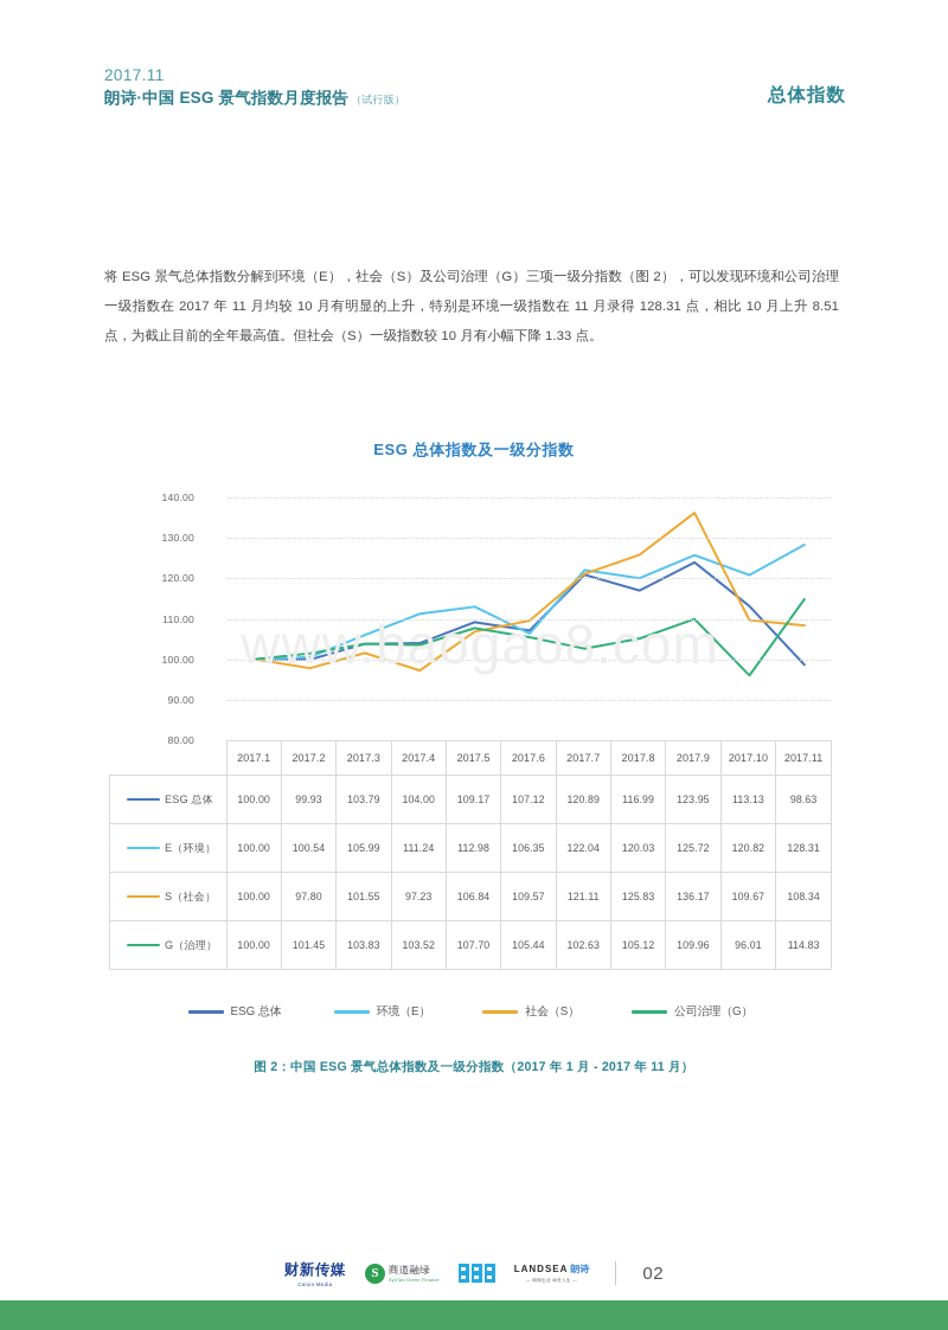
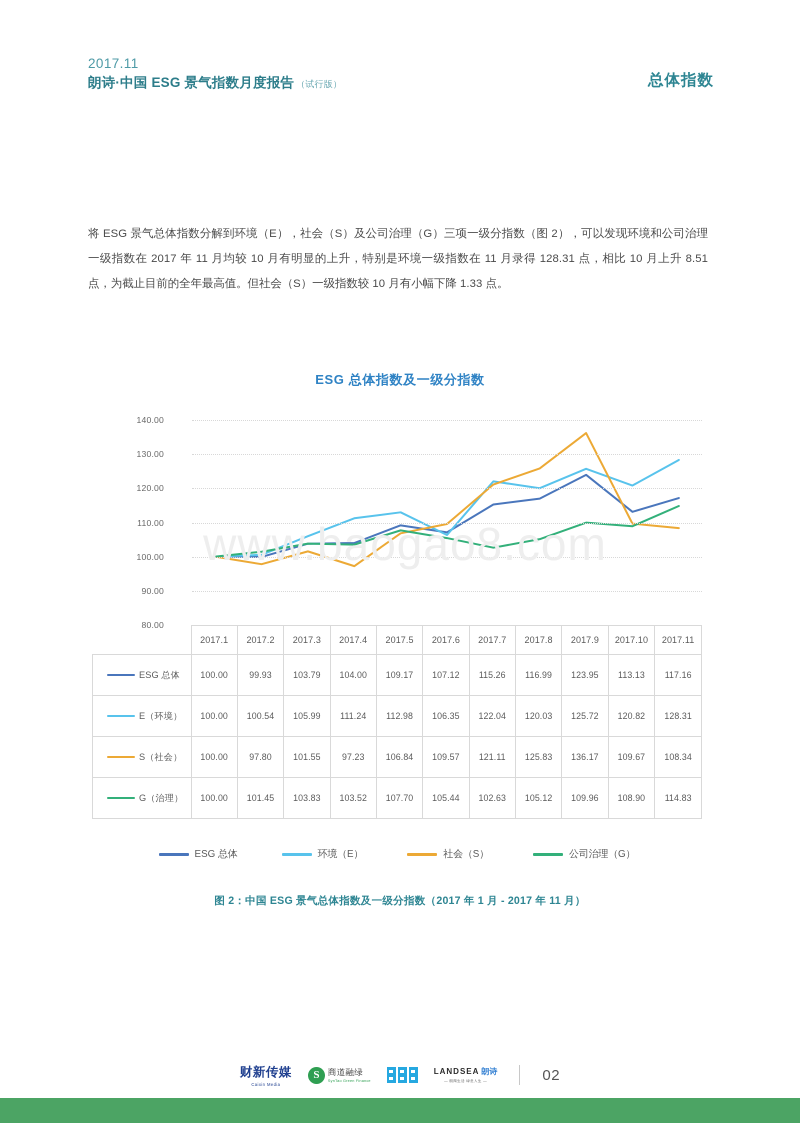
ESG 总体/2017.7: 120.89 -> 115.26
G（治理）/2017.10: 96.01 -> 108.90
ESG 总体/2017.11: 98.63 -> 117.16
